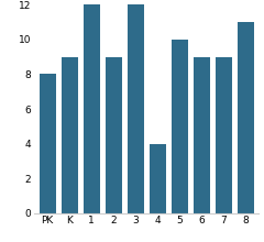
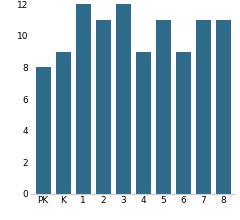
2: 9 -> 11
4: 4 -> 9
5: 10 -> 11
7: 9 -> 11
